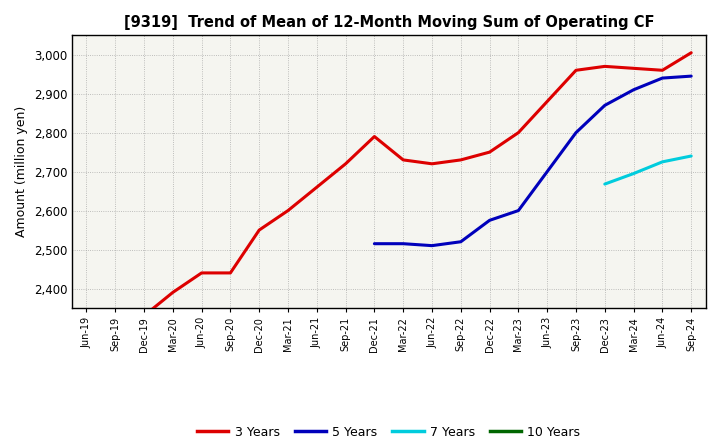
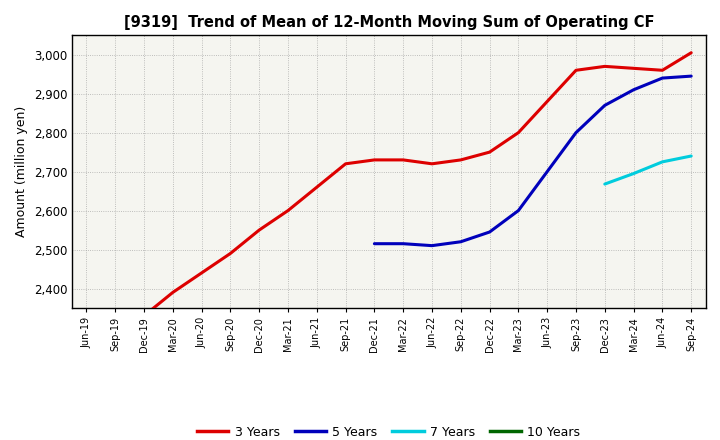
3 Years/Sep-20: 2,440 -> 2,490
3 Years/Dec-21: 2,790 -> 2,730
5 Years/Dec-22: 2,575 -> 2,545
